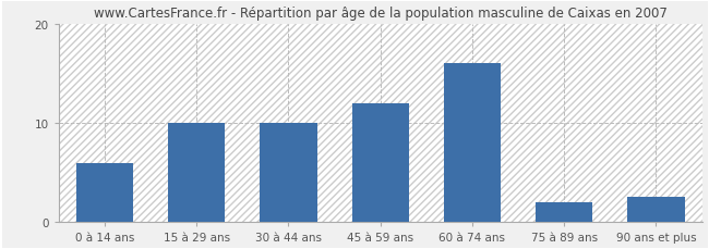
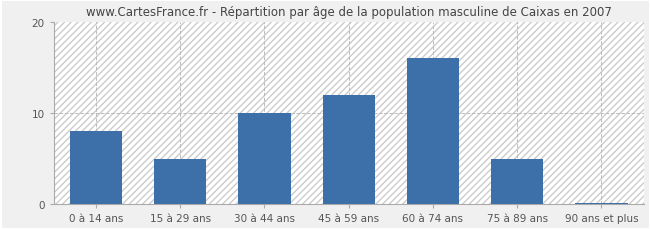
0 à 14 ans: 6.0 -> 8.0
15 à 29 ans: 10.0 -> 5.0
75 à 89 ans: 2.0 -> 5.0
90 ans et plus: 2.6 -> 0.2
